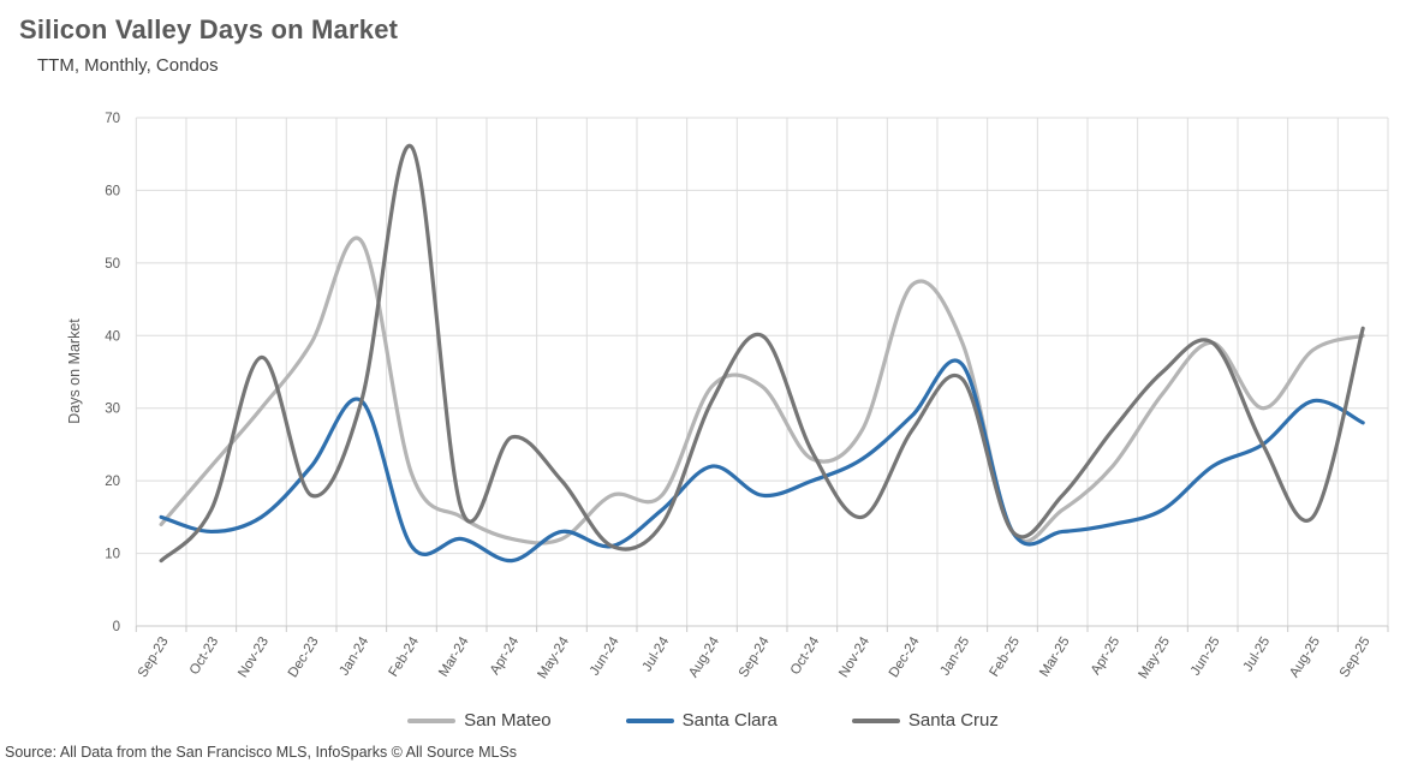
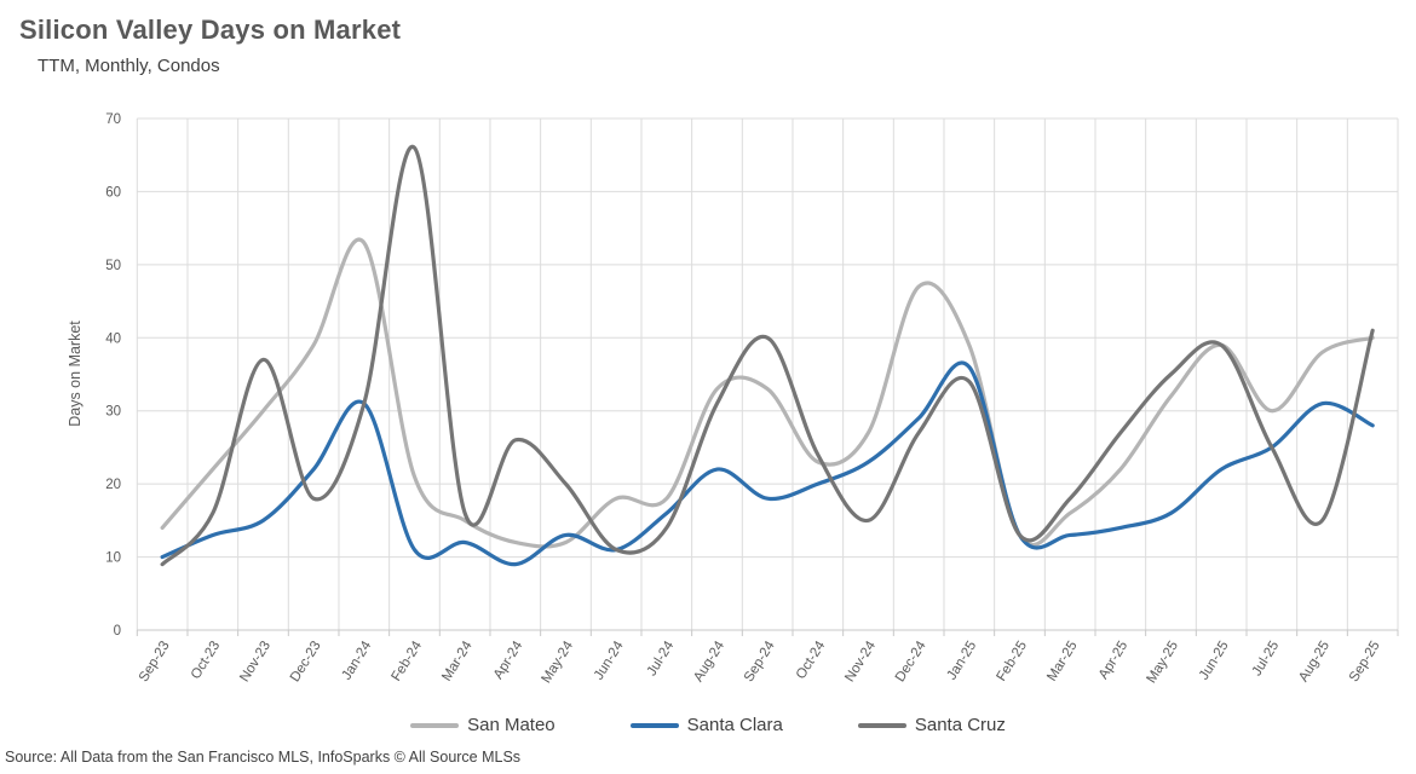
Santa Clara/Sep-23: 15 -> 10
